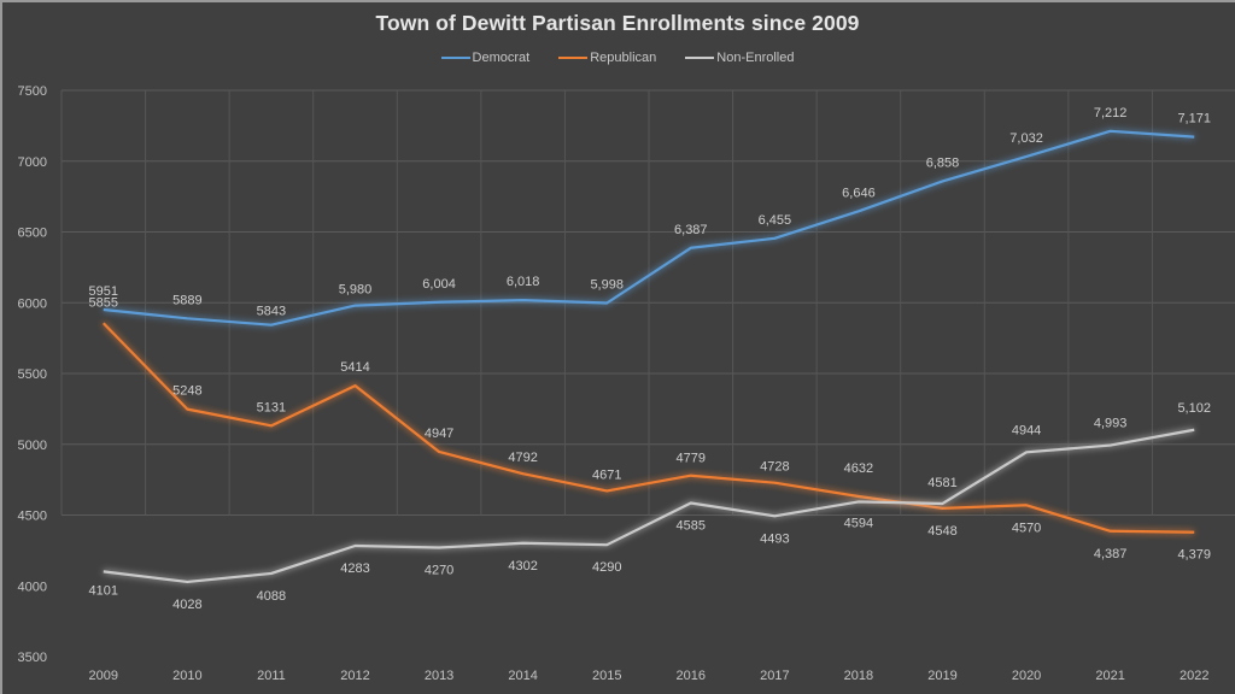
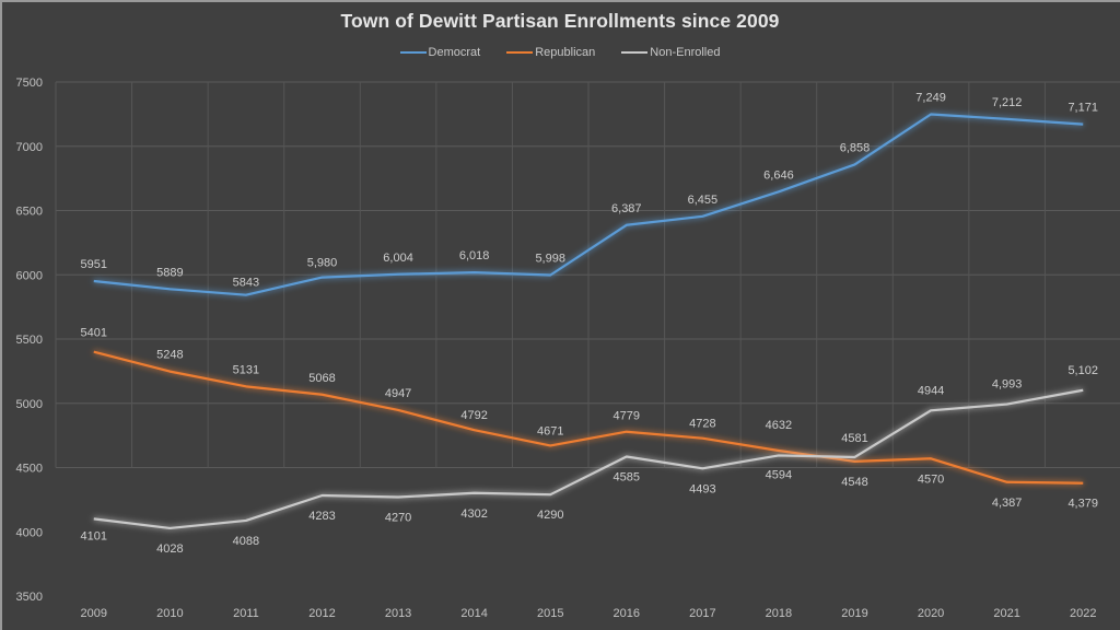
Republican/2009: 5855 -> 5401
Republican/2012: 5414 -> 5068
Democrat/2020: 7,032 -> 7,249
